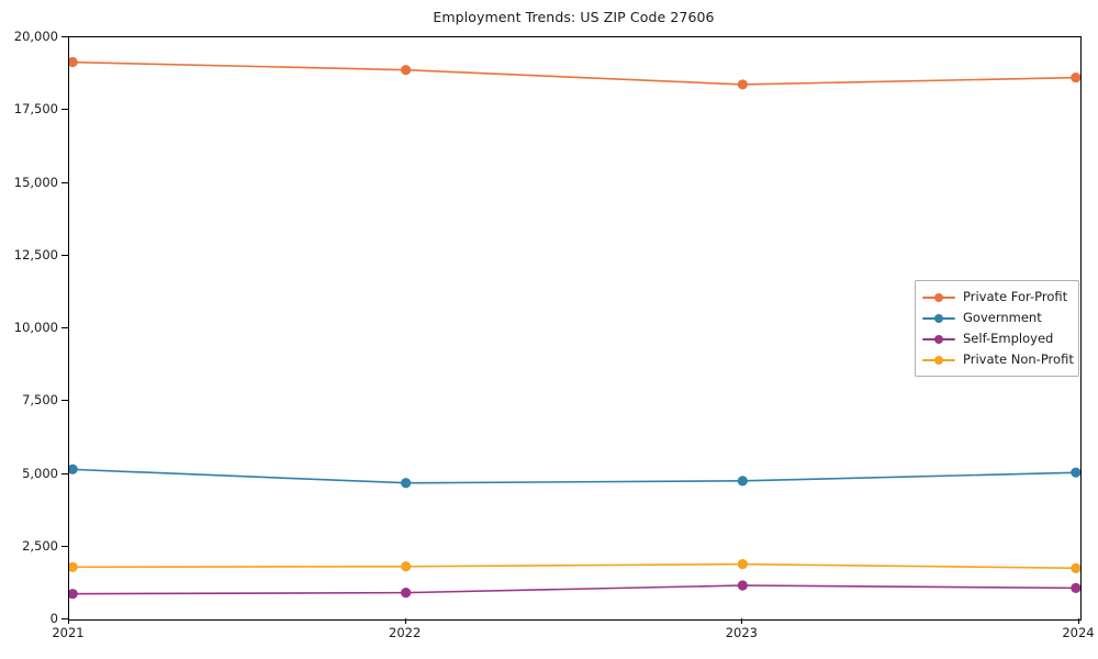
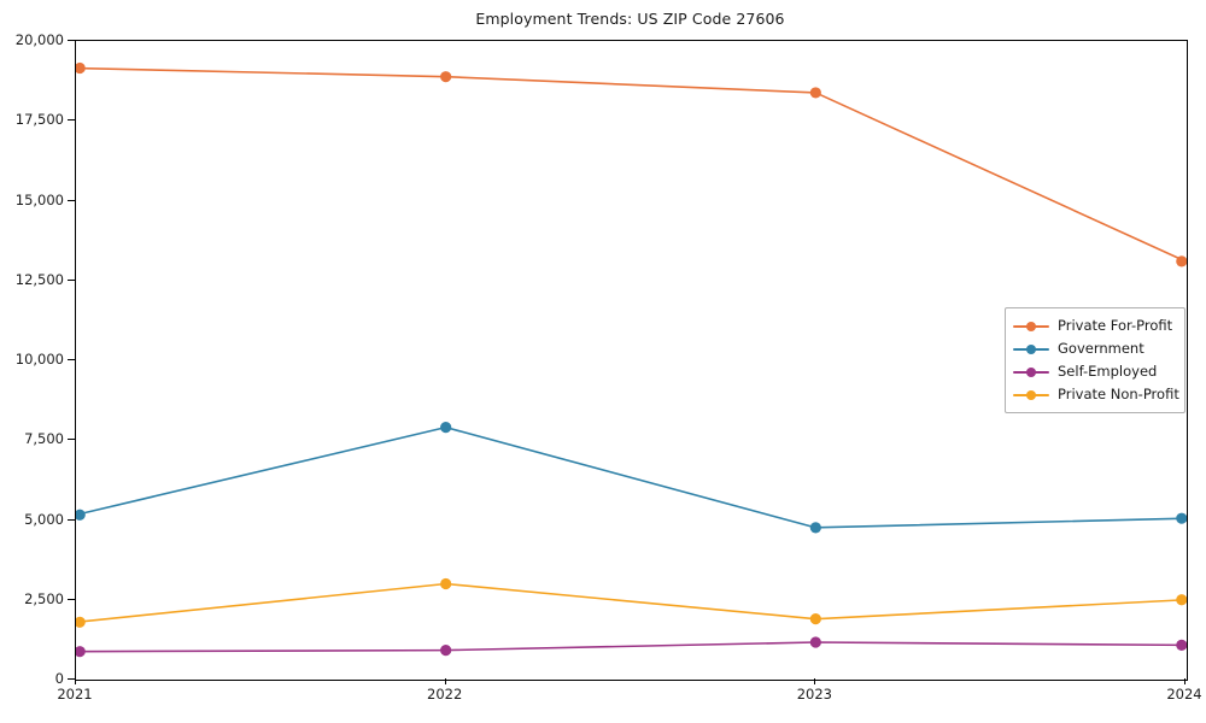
Government/2022: 4700 -> 7900
Private Non-Profit/2022: 1800 -> 3000
Private For-Profit/2024: 18600 -> 13100
Private Non-Profit/2024: 1800 -> 2500
